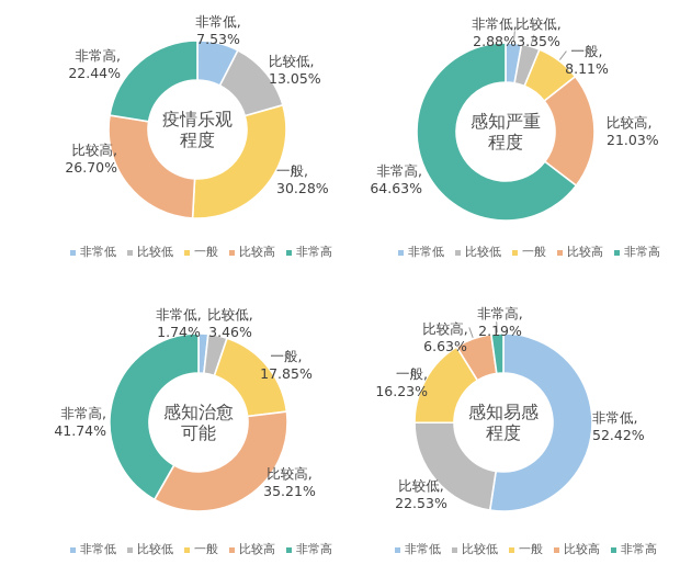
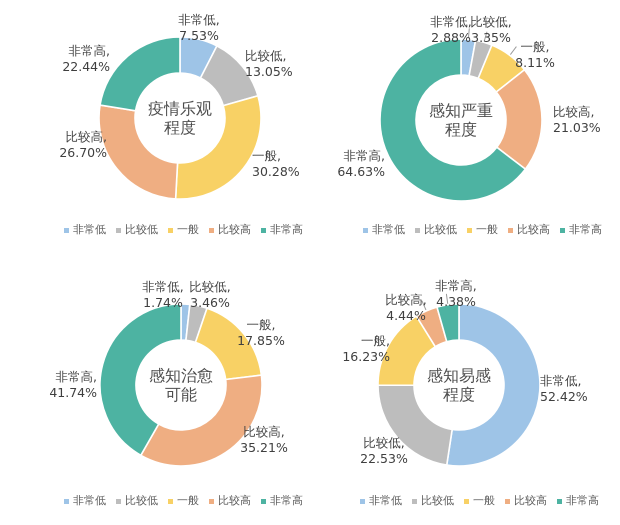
感知易感程度/比较高: 6.63% -> 4.44%
感知易感程度/非常高: 2.19% -> 4.38%
